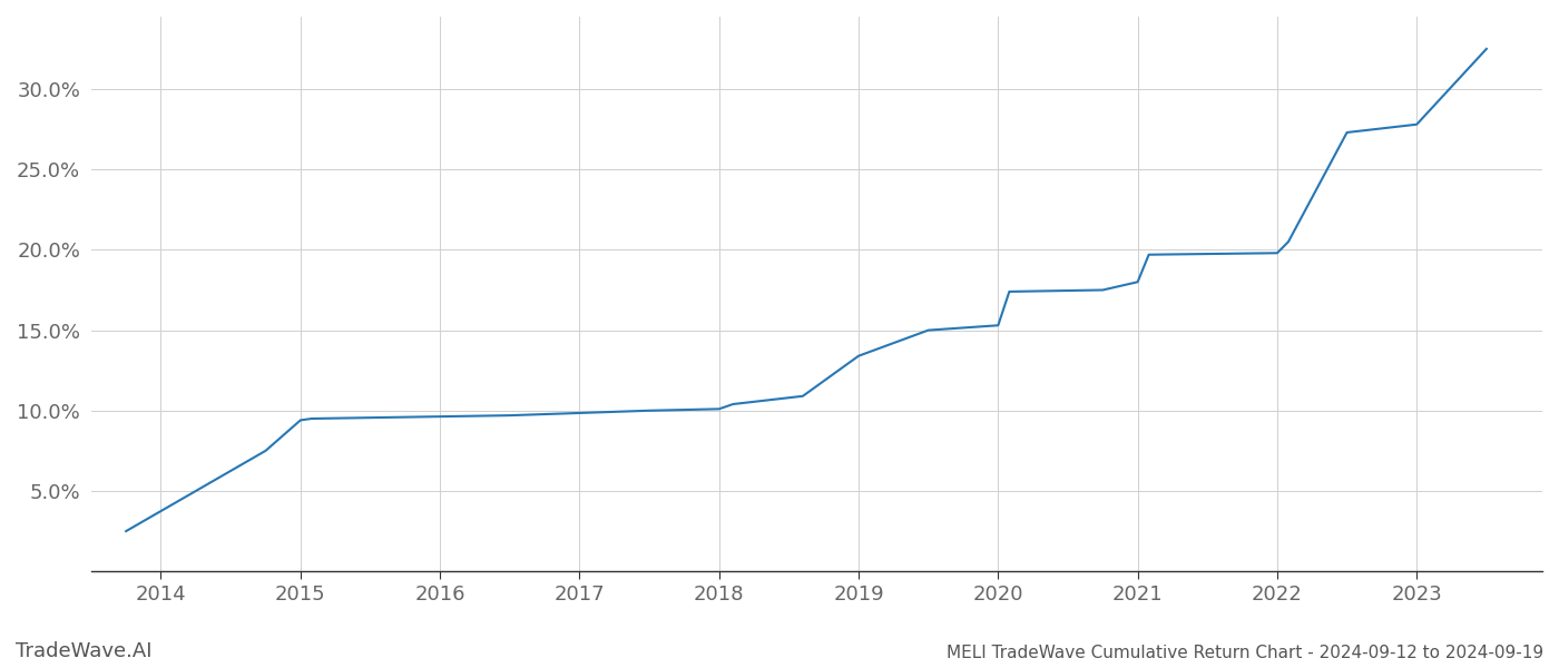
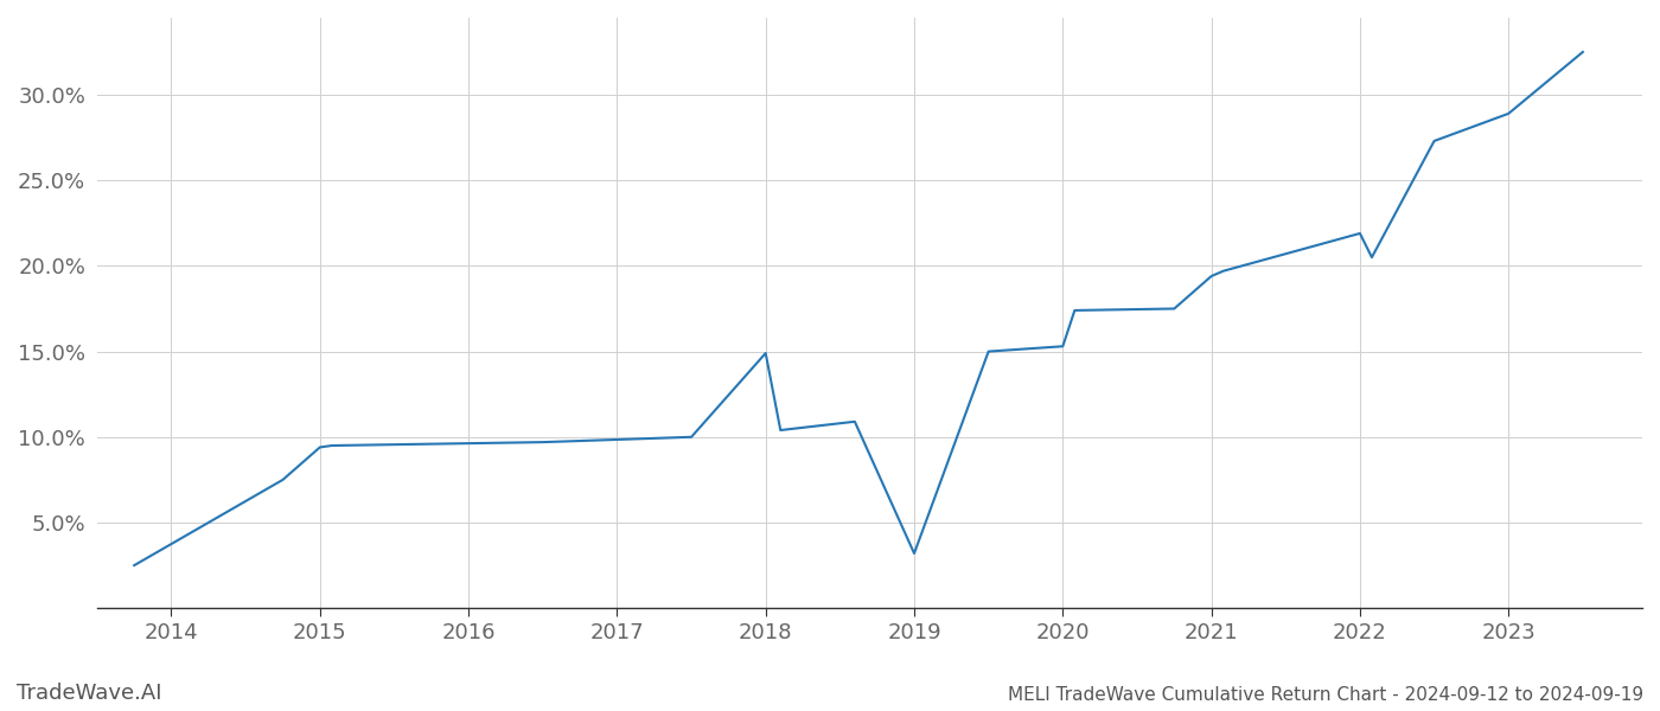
2018: 10.1% -> 14.9%
2019: 13.4% -> 3.2%
2021: 18.0% -> 19.4%
2022: 19.8% -> 21.9%
2023: 27.8% -> 28.9%
